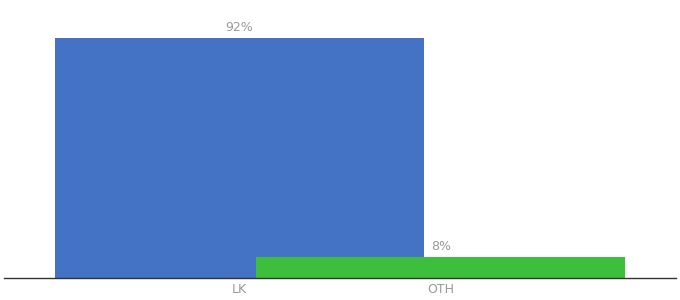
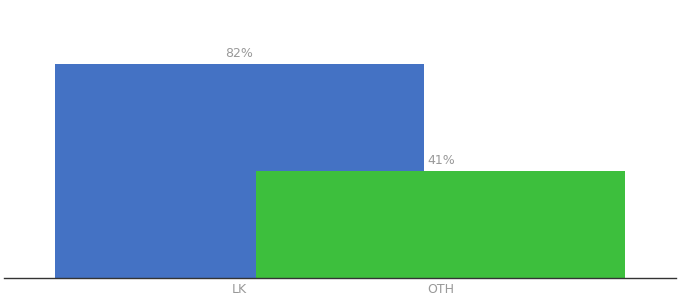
LK: 92% -> 82%
OTH: 8% -> 41%
